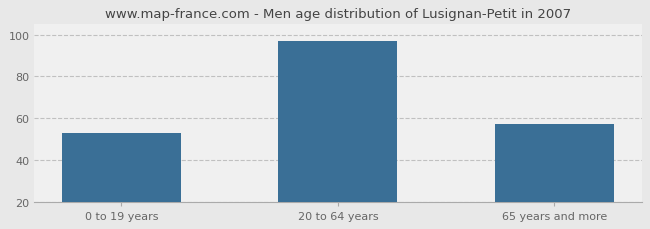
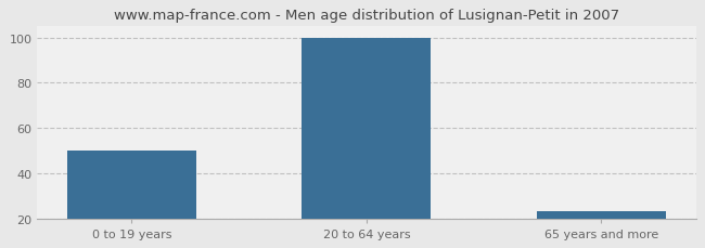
0 to 19 years: 53 -> 50
20 to 64 years: 97 -> 100
65 years and more: 57 -> 23
